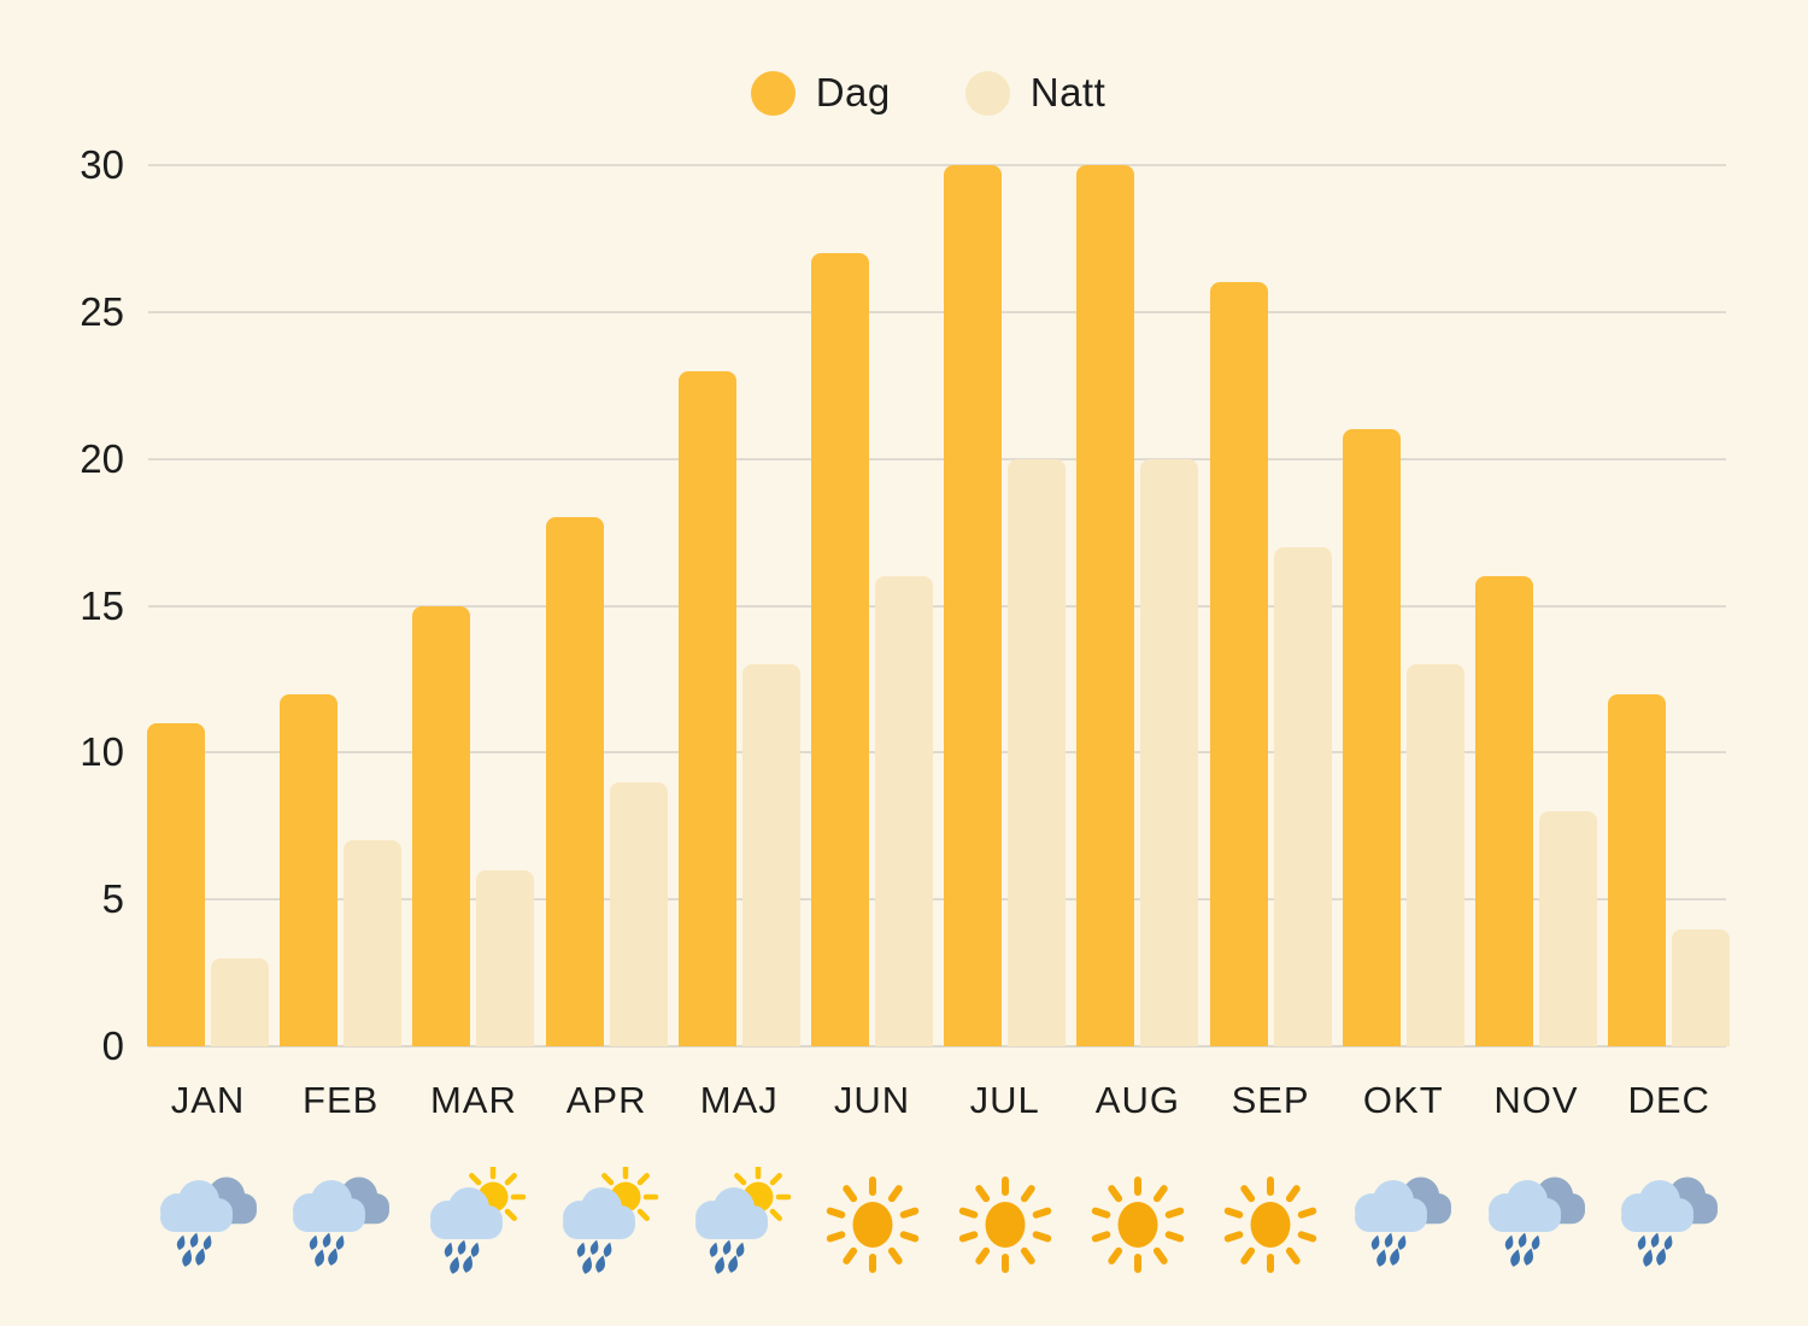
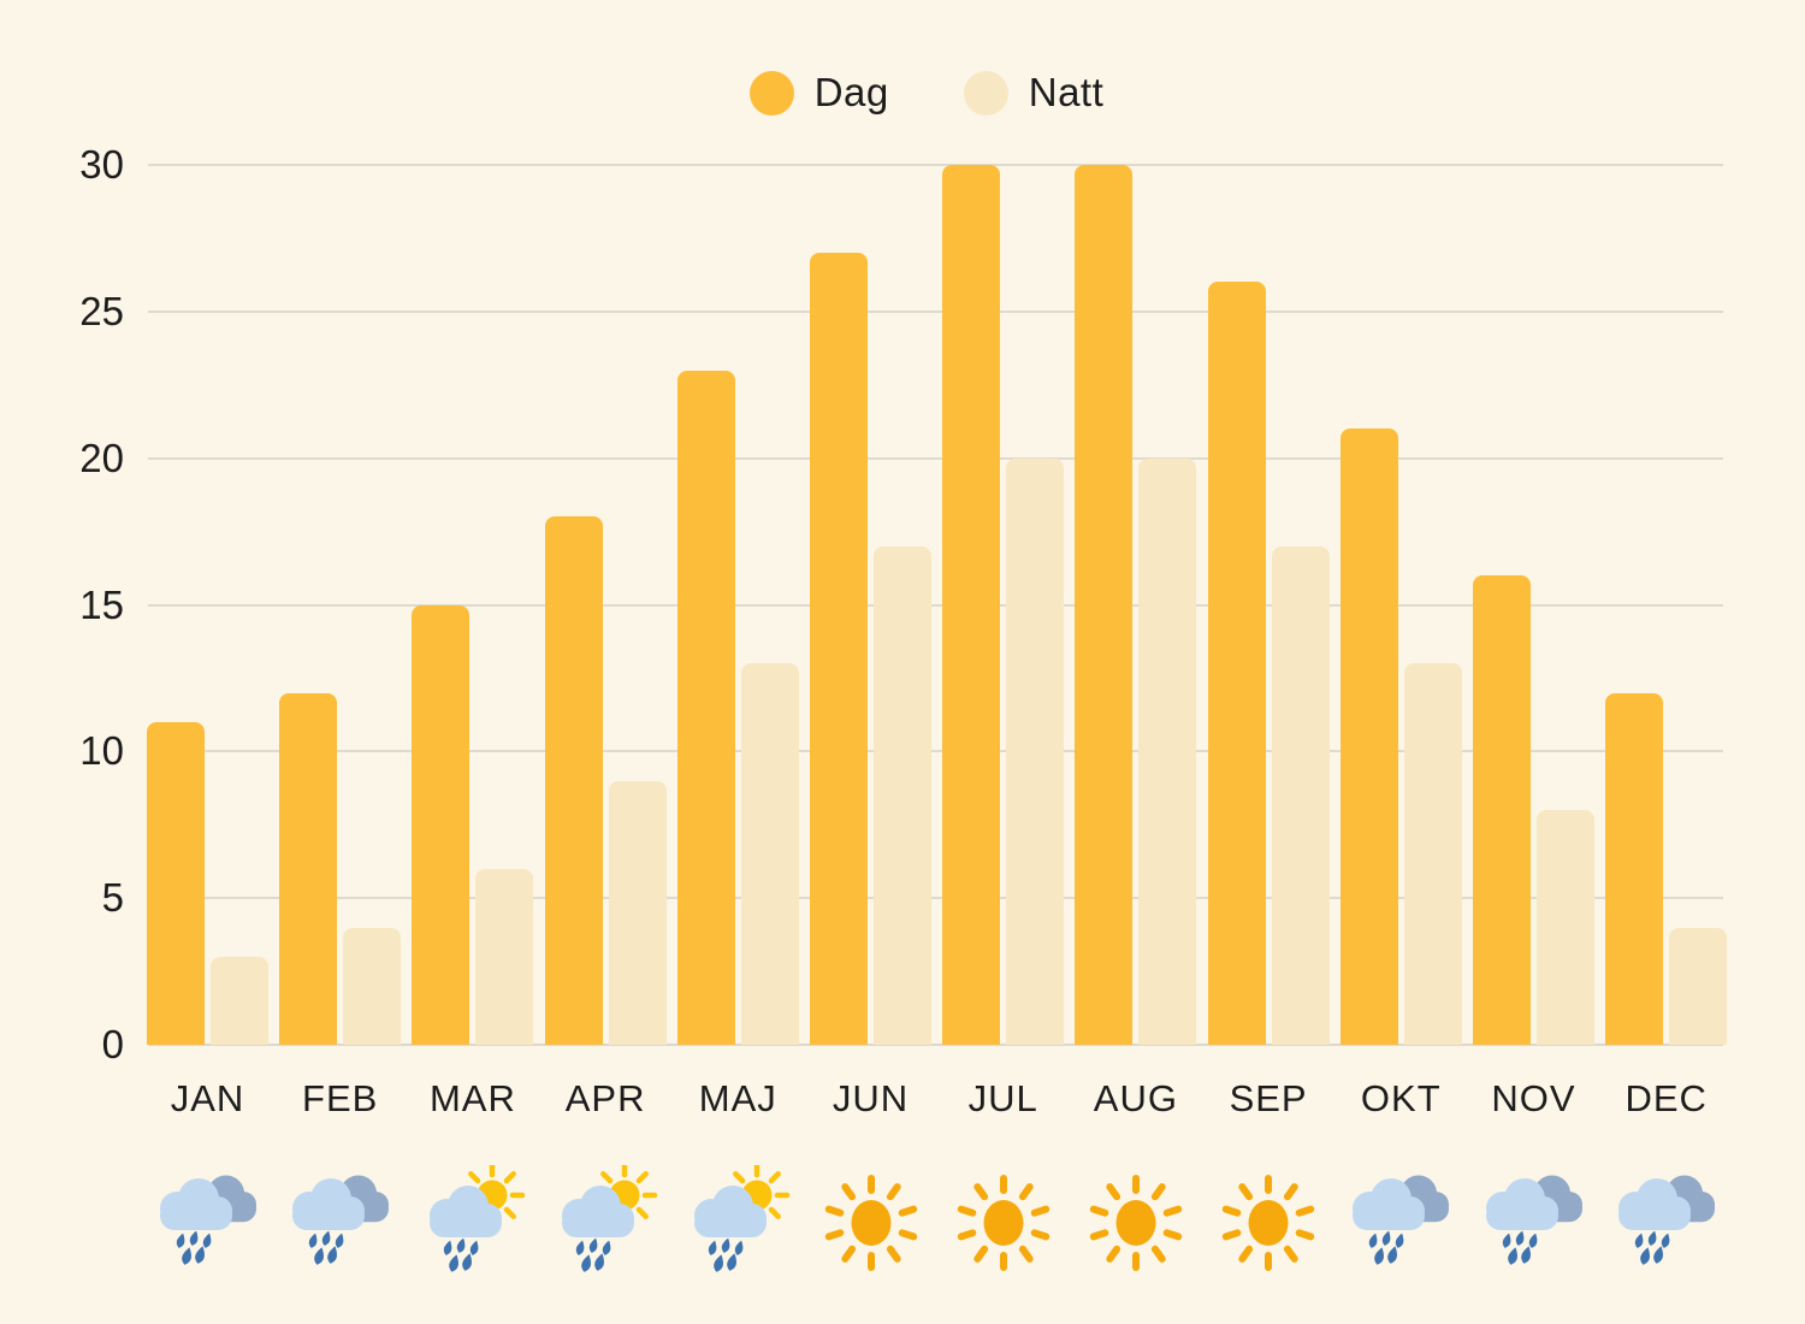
Natt/FEB: 7 -> 4
Natt/JUN: 16 -> 17
